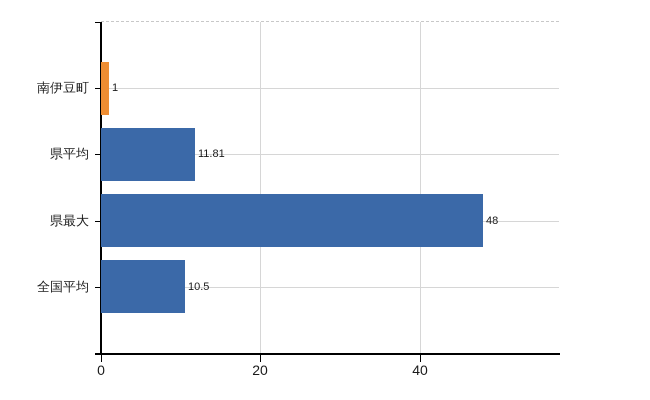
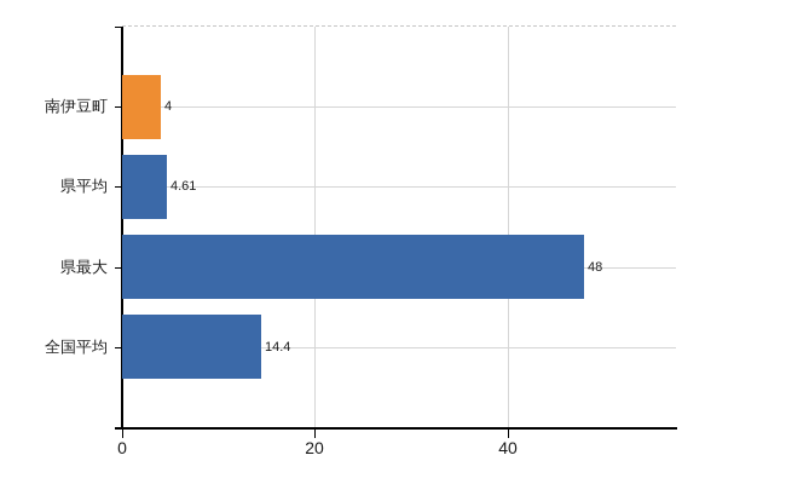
南伊豆町: 1 -> 4
県平均: 11.81 -> 4.61
全国平均: 10.5 -> 14.4
